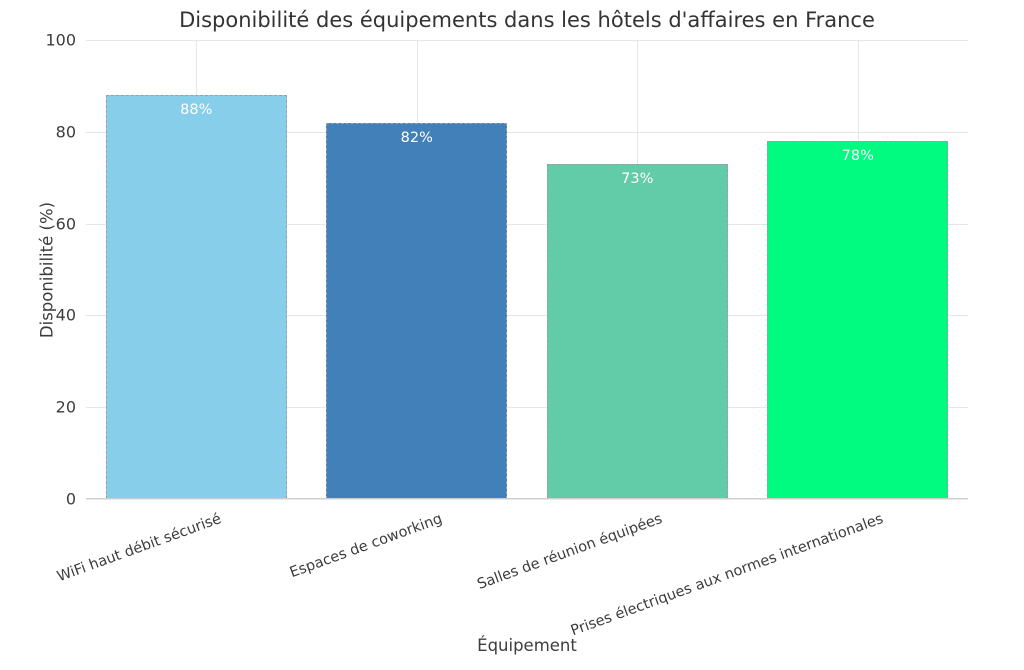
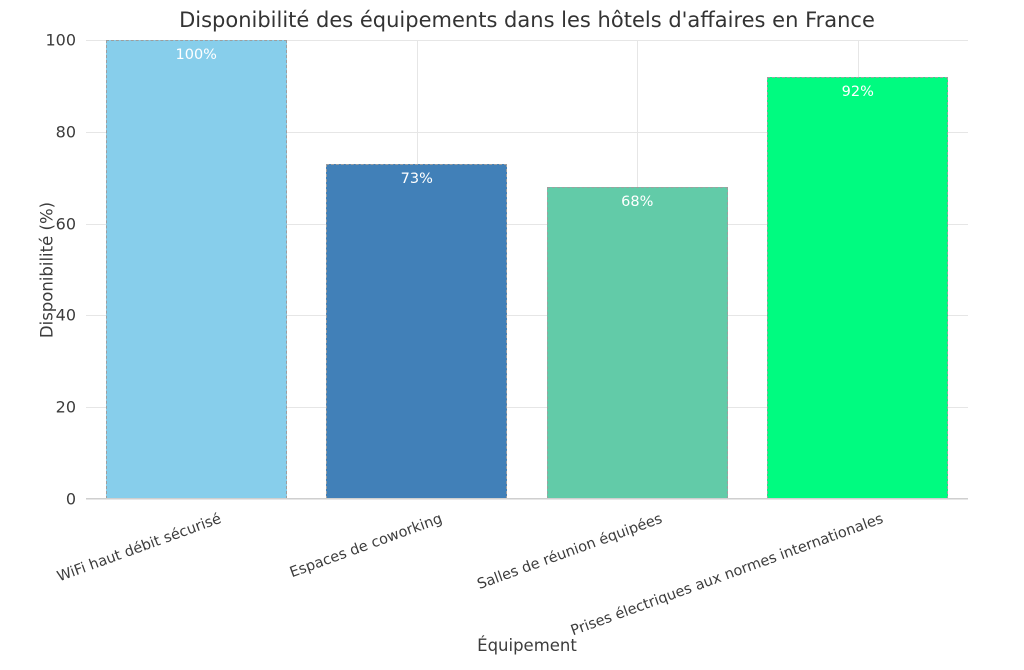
WiFi haut débit sécurisé: 88% -> 100%
Espaces de coworking: 82% -> 73%
Salles de réunion équipées: 73% -> 68%
Prises électriques aux normes internationales: 78% -> 92%
